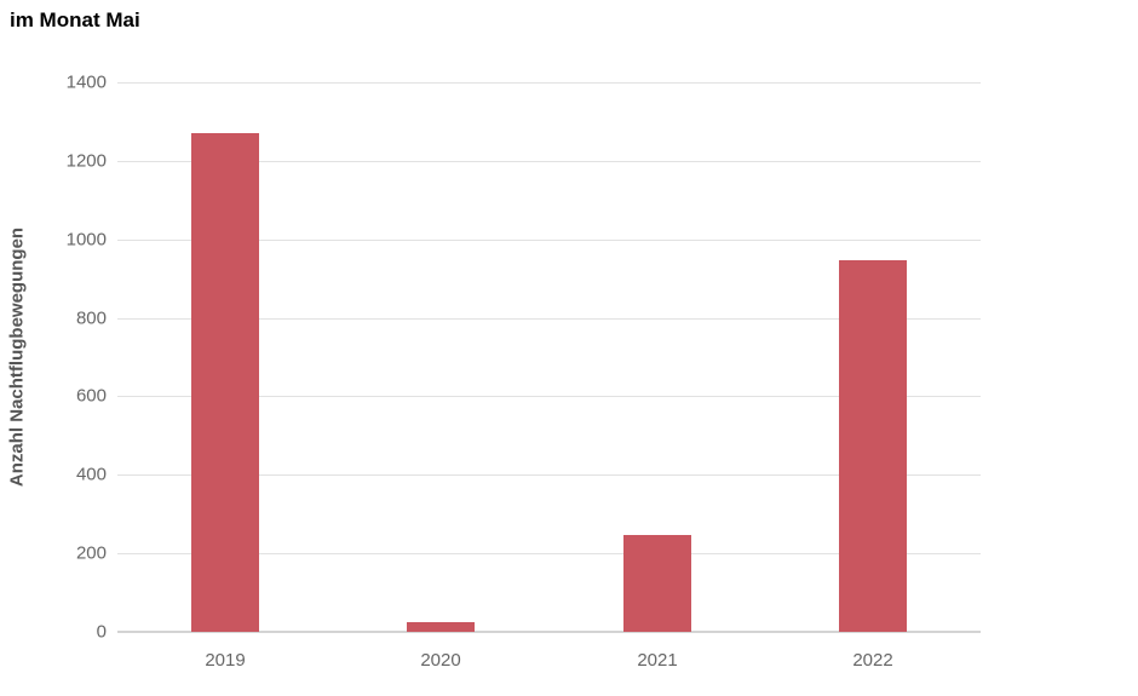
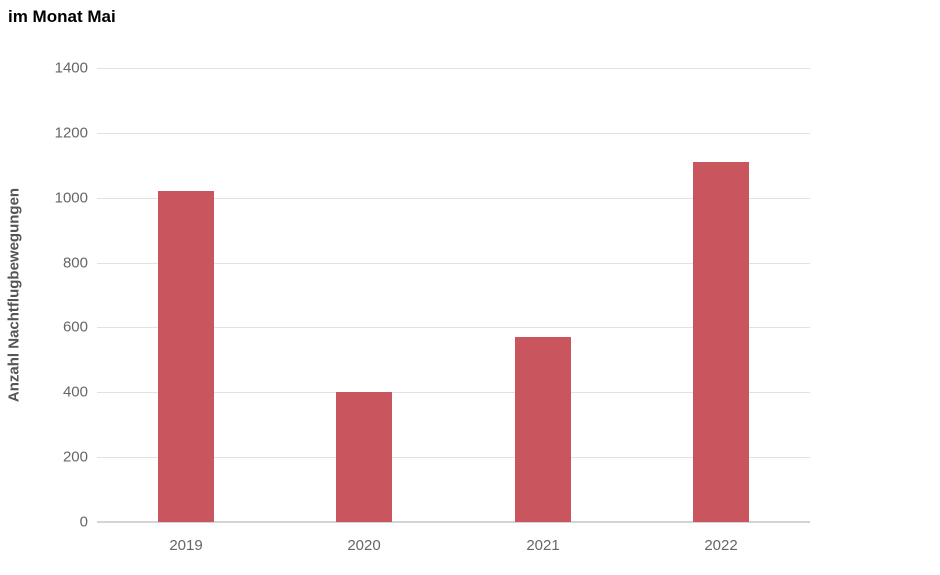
2019: 1270 -> 1020
2020: 20 -> 400
2021: 250 -> 570
2022: 950 -> 1110
